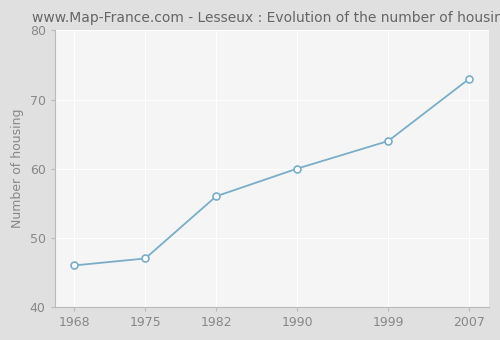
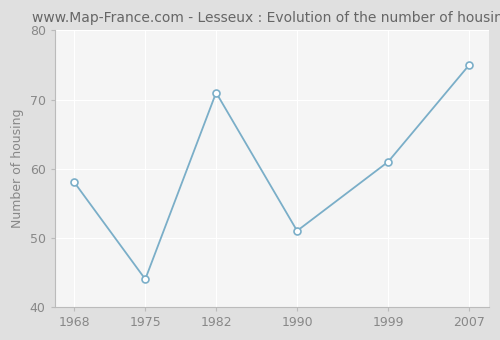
1968: 46 -> 58
1975: 47 -> 44
1982: 56 -> 71
1990: 60 -> 51
1999: 64 -> 61
2007: 73 -> 75
